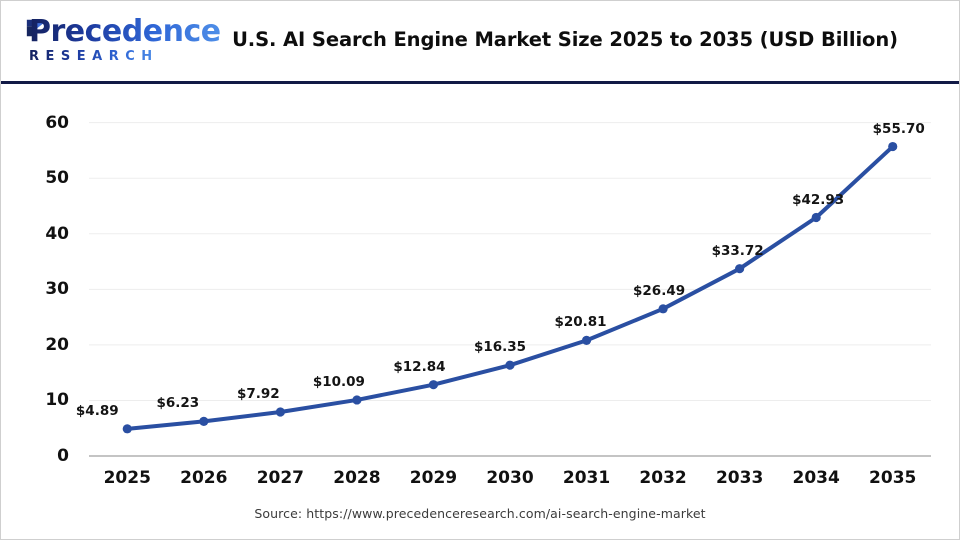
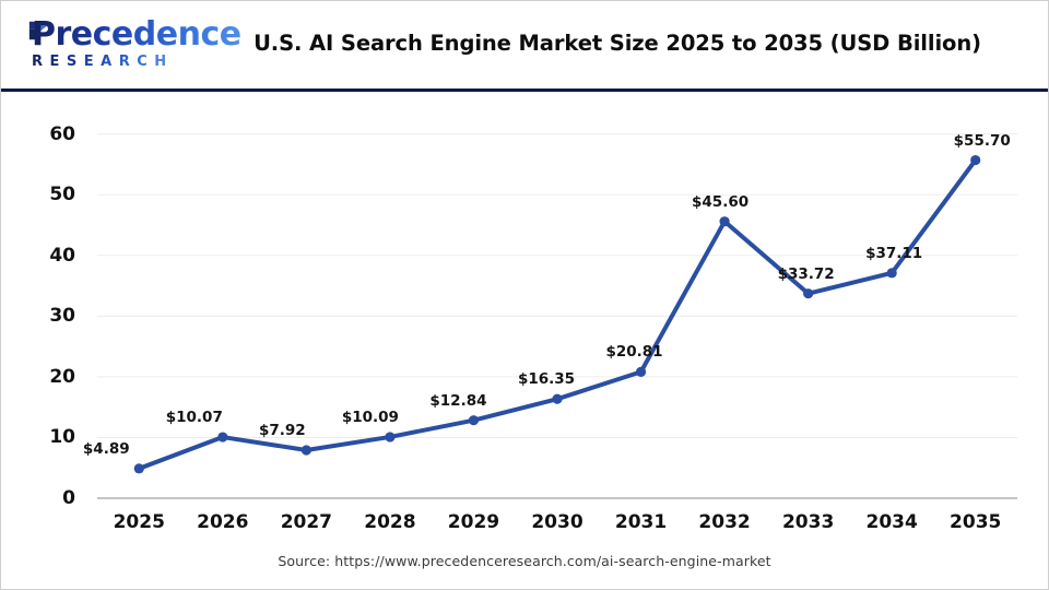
2026: $6.23 -> $10.07
2032: $26.49 -> $45.60
2034: $42.93 -> $37.11
